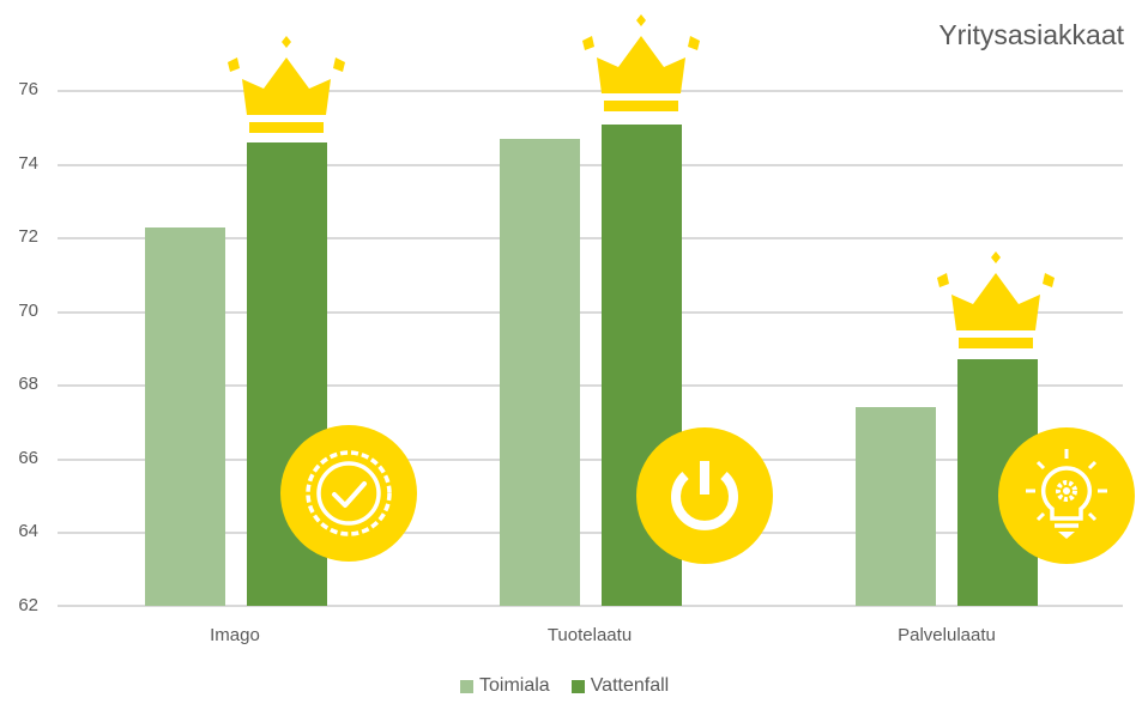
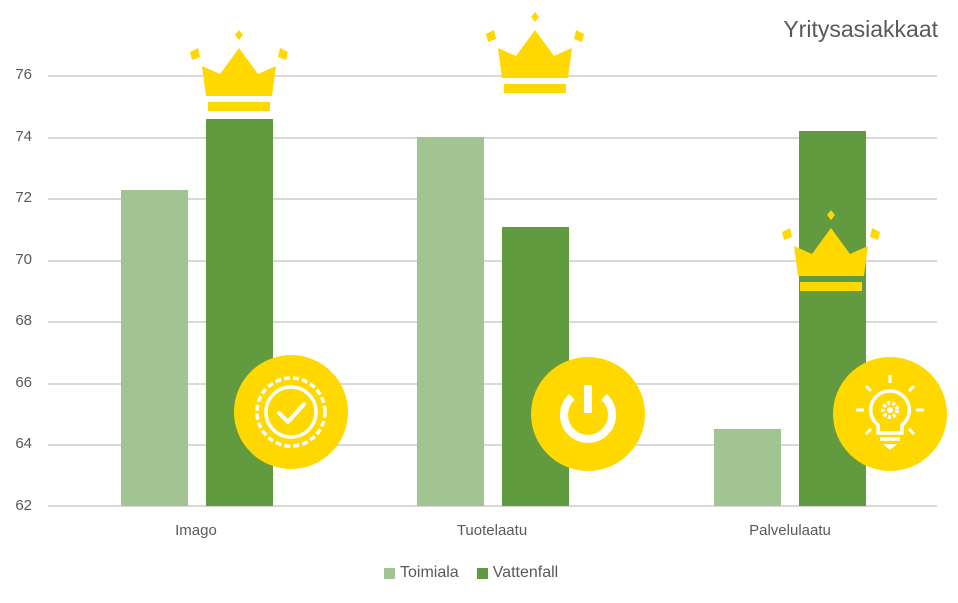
Toimiala/Tuotelaatu: 74.7 -> 74.0
Vattenfall/Tuotelaatu: 75.1 -> 71.1
Toimiala/Palvelulaatu: 67.4 -> 64.5
Vattenfall/Palvelulaatu: 68.7 -> 74.2
